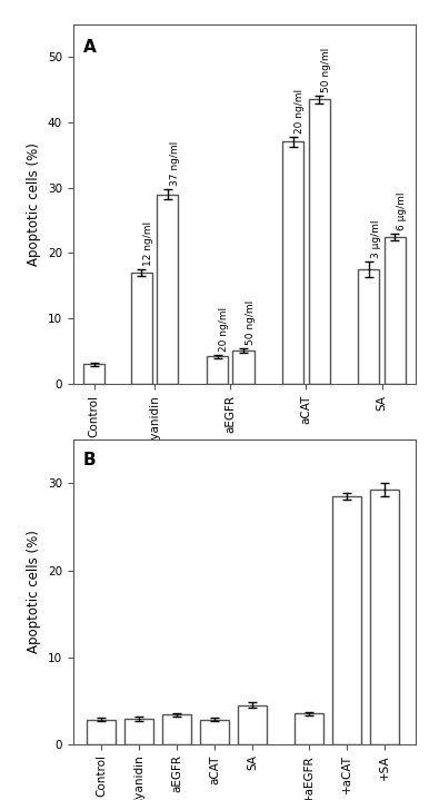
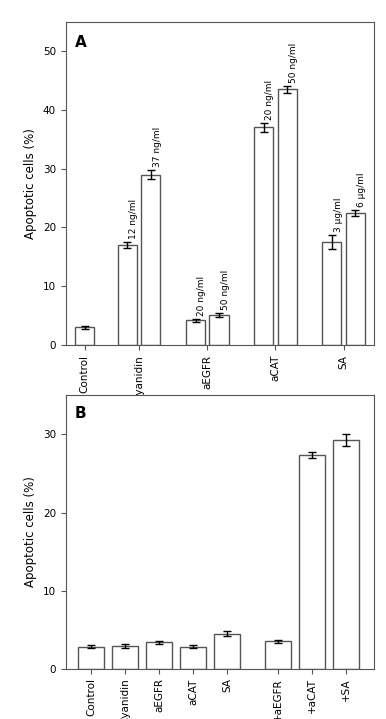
+aCAT: 28.5 -> 27.4
